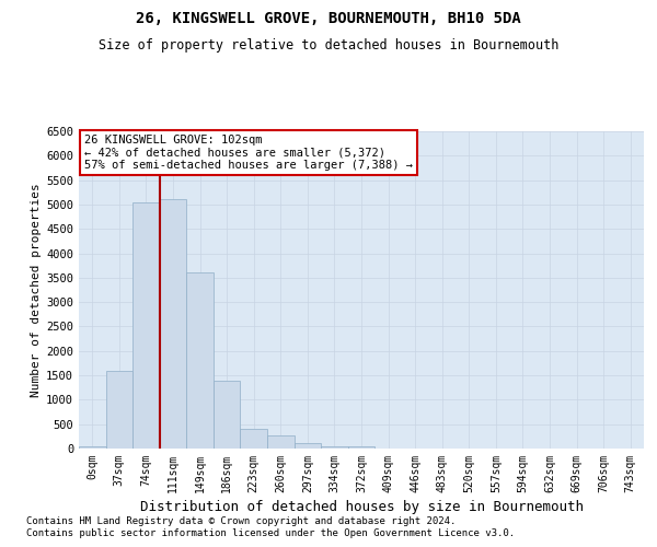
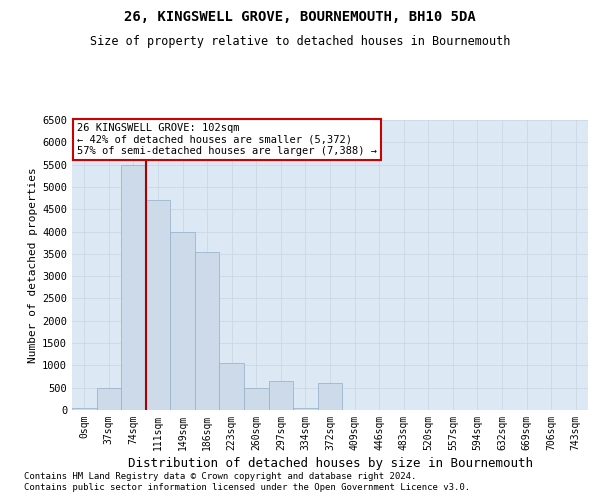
37sqm: 1600 -> 500
74sqm: 5050 -> 5500
111sqm: 5100 -> 4700
149sqm: 3600 -> 4000
186sqm: 1400 -> 3550
223sqm: 400 -> 1050
260sqm: 270 -> 500
297sqm: 120 -> 650
372sqm: 50 -> 600
